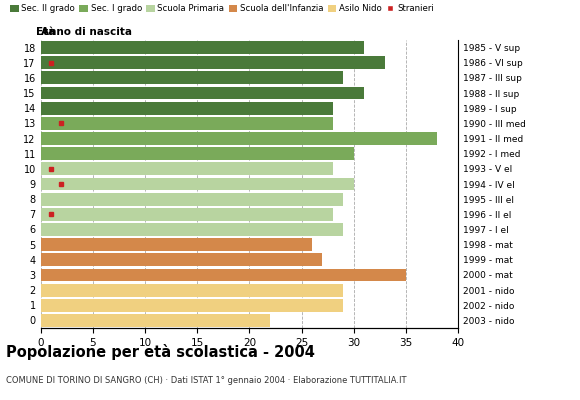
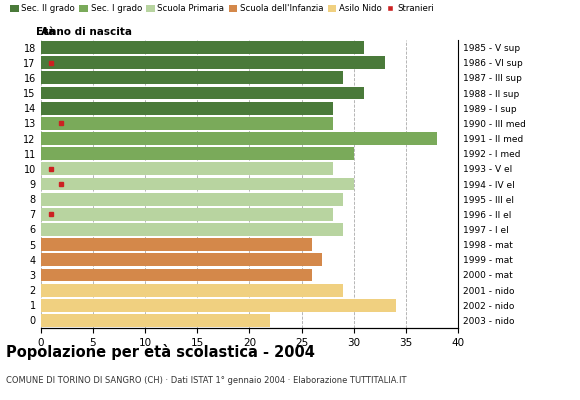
3: 35 -> 26
1: 29 -> 34
